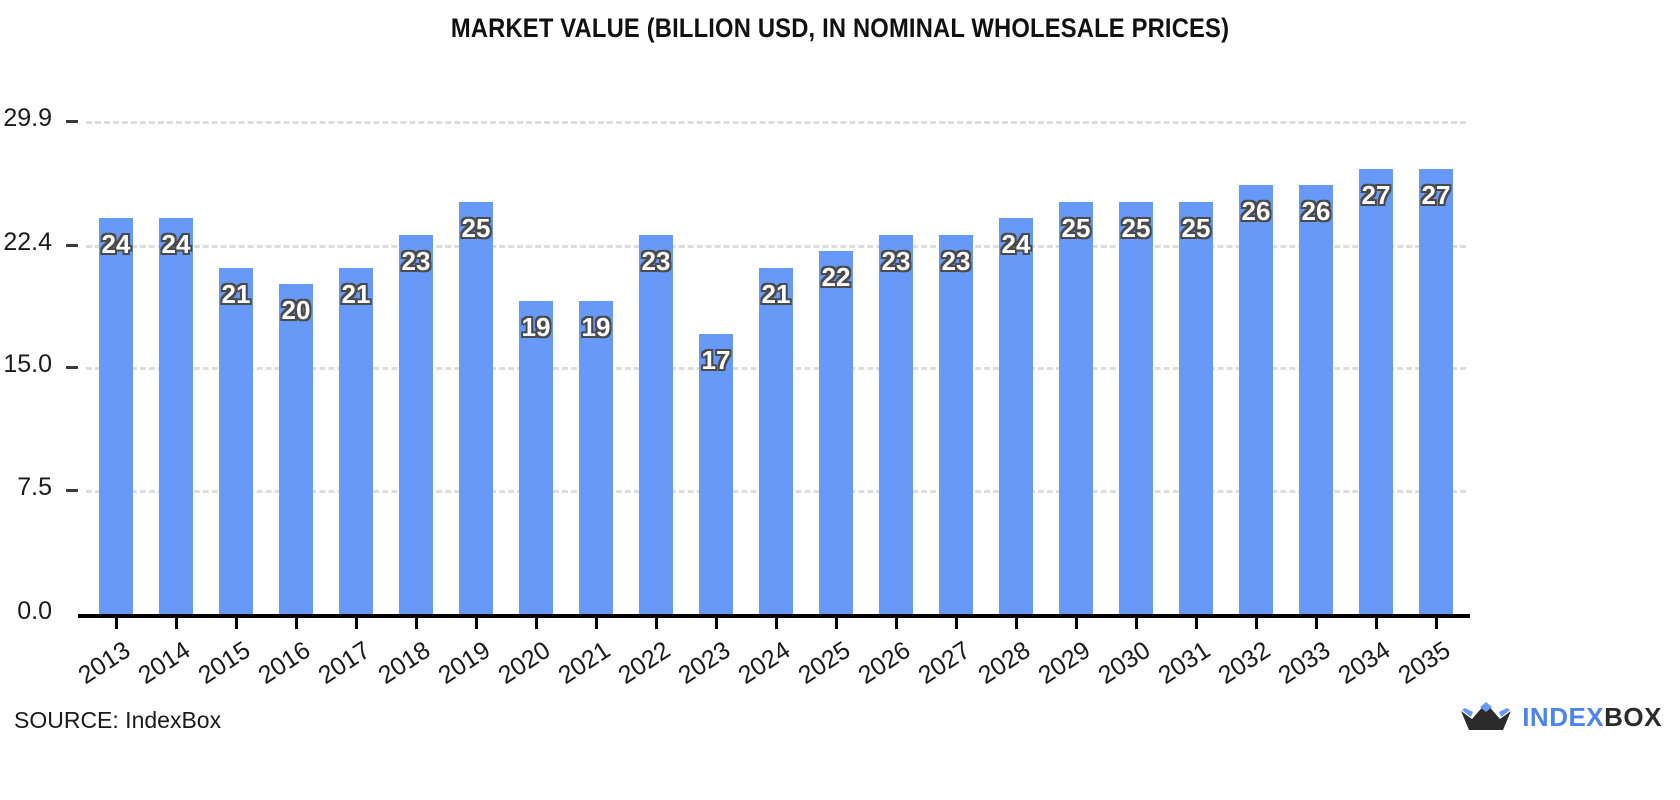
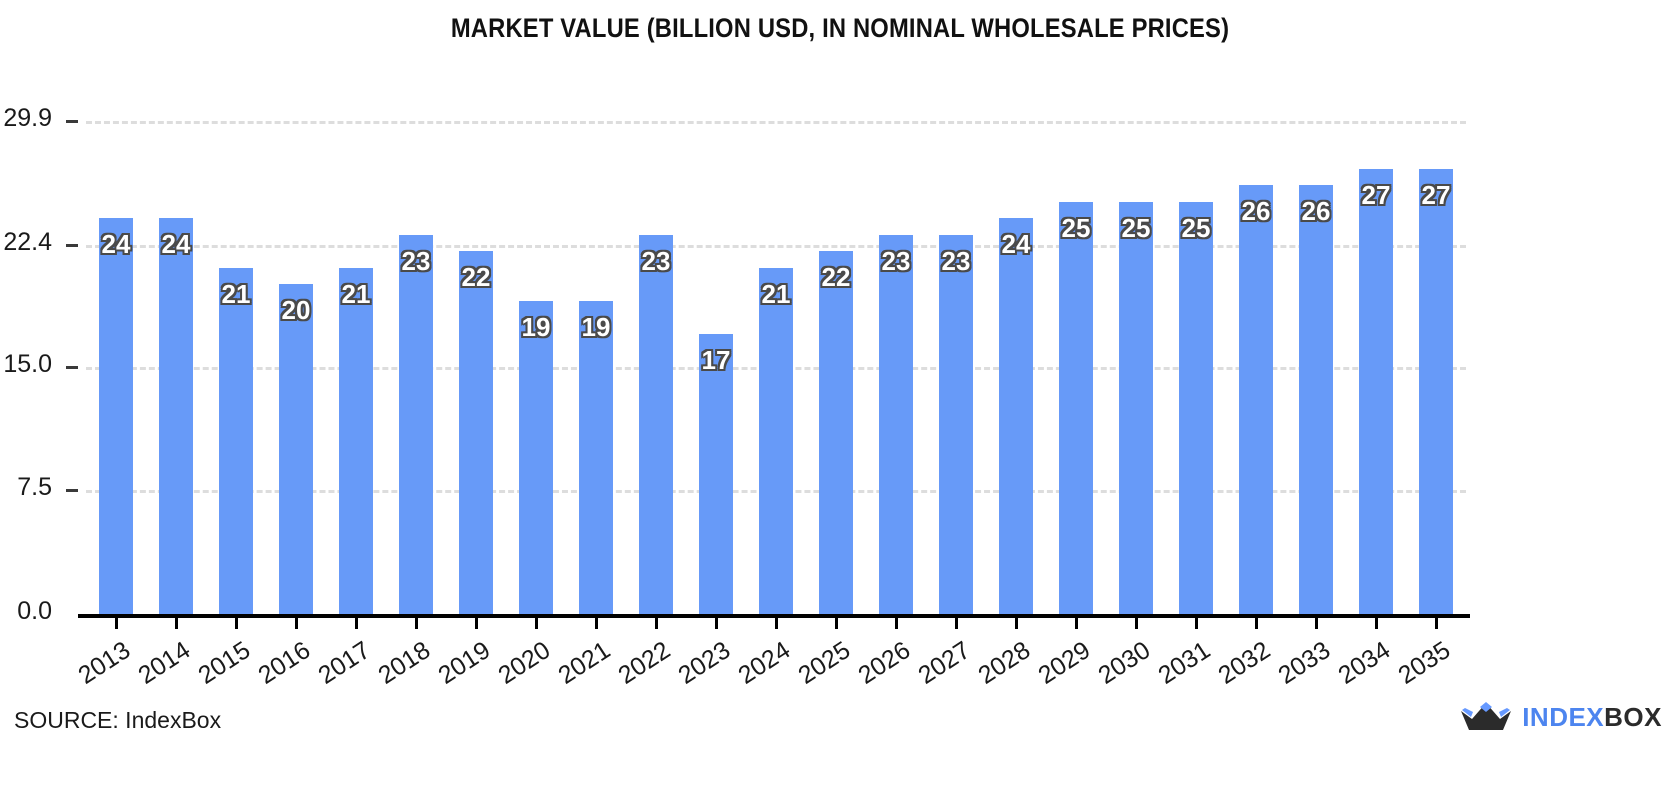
2019: 25 -> 22
